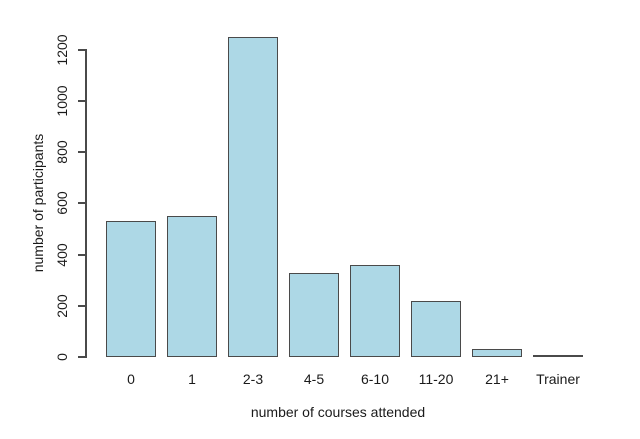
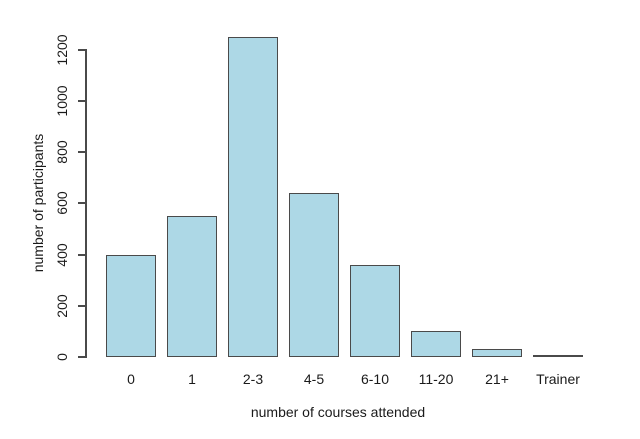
0: 530 -> 400
4-5: 330 -> 640
11-20: 220 -> 100
